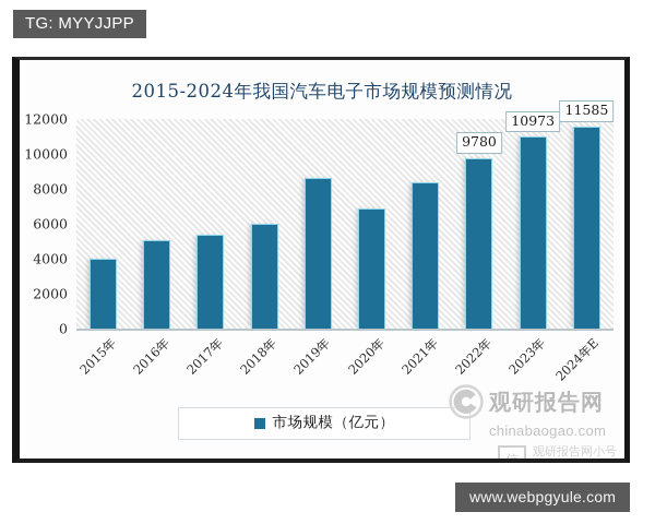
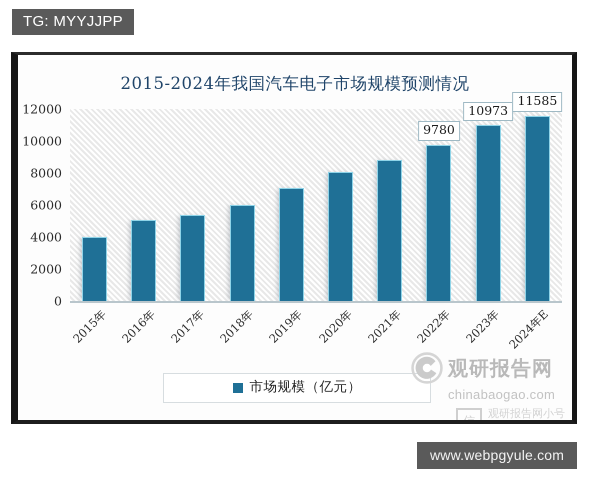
2019年: 8600 -> 7100
2020年: 6900 -> 8000
2021年: 8400 -> 8800
